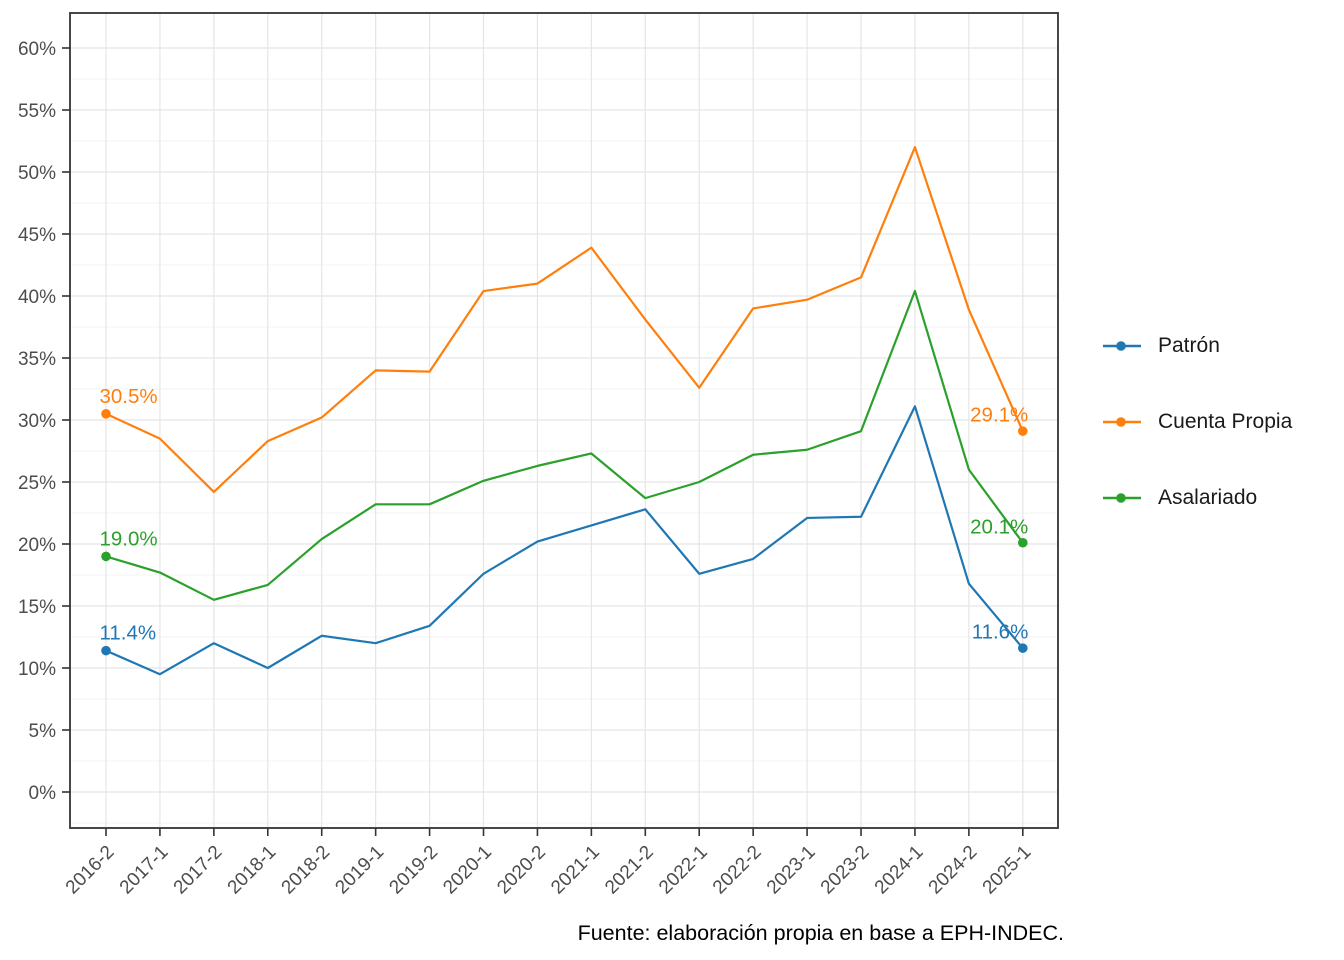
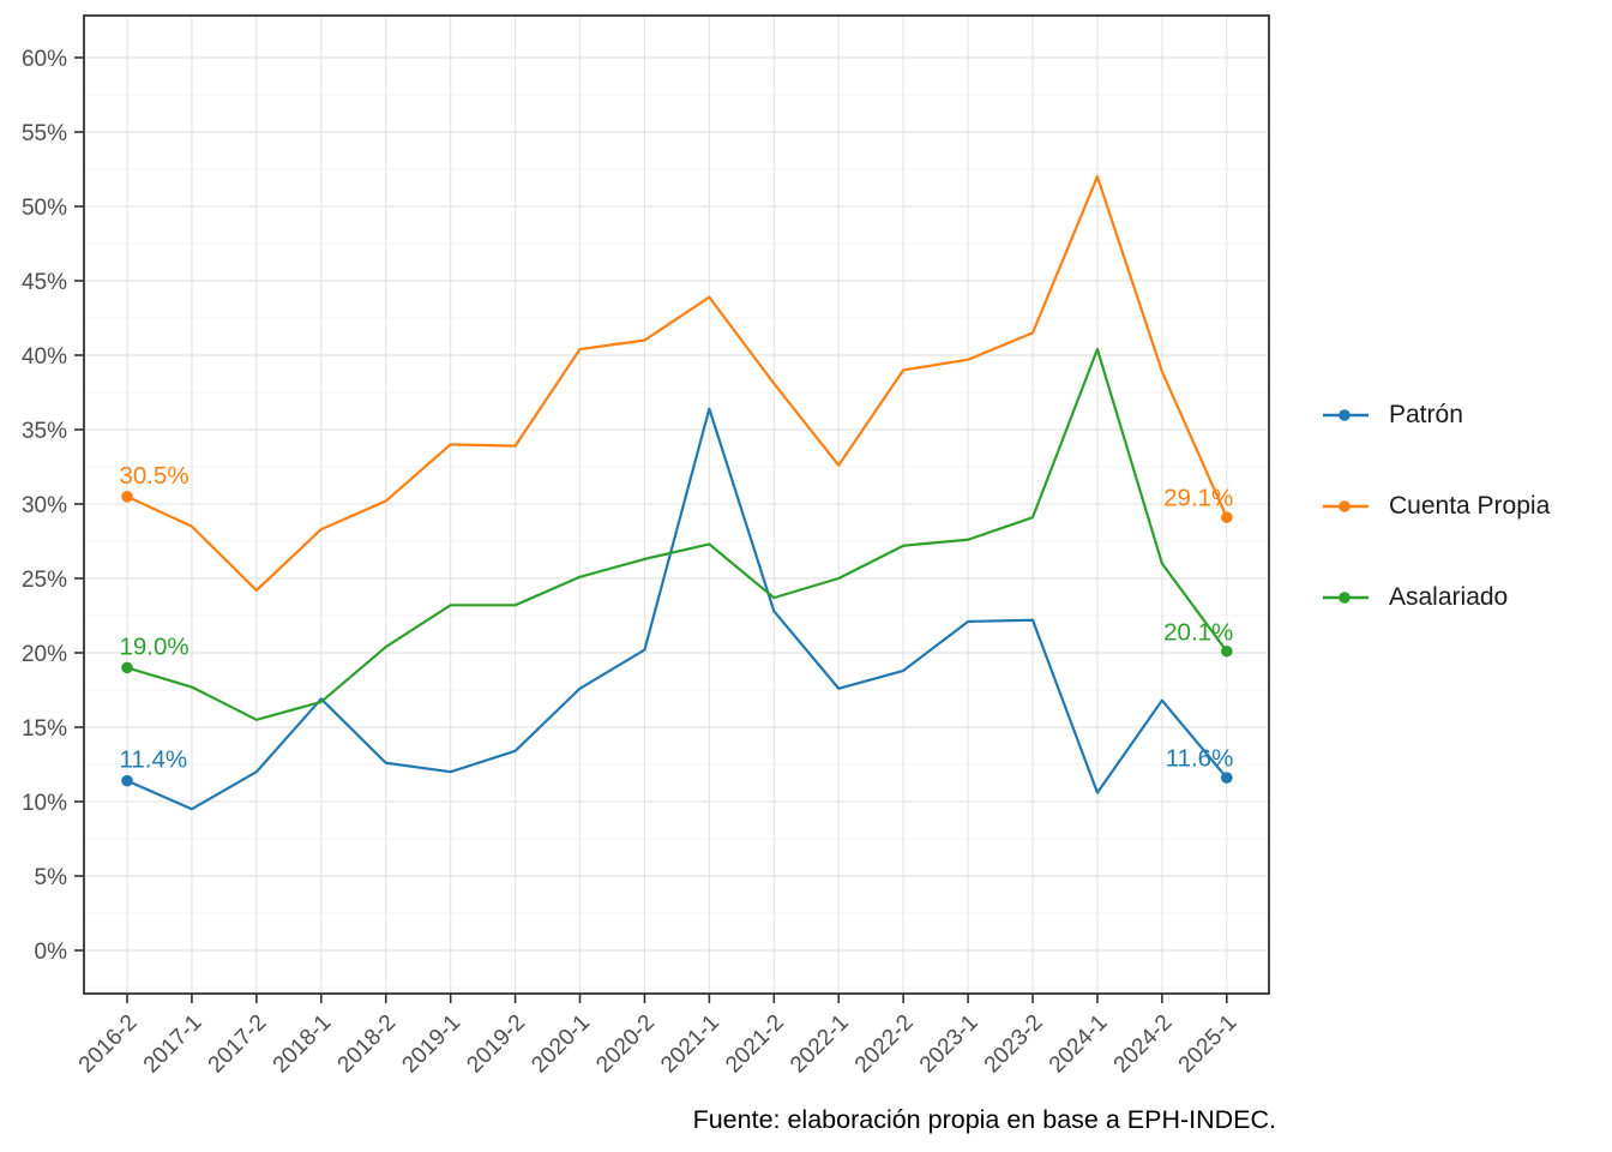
Patrón/2018-1: 10.0% -> 16.9%
Patrón/2021-1: 21.5% -> 36.4%
Patrón/2024-1: 31.1% -> 10.6%
